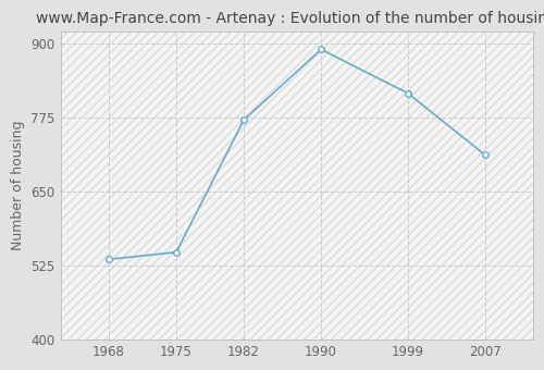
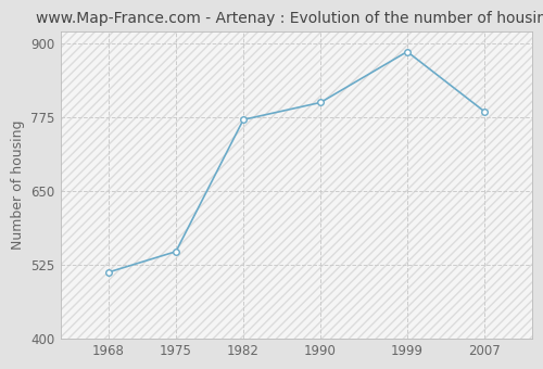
1968: 536 -> 513
1990: 890 -> 800
1999: 816 -> 886
2007: 712 -> 785
